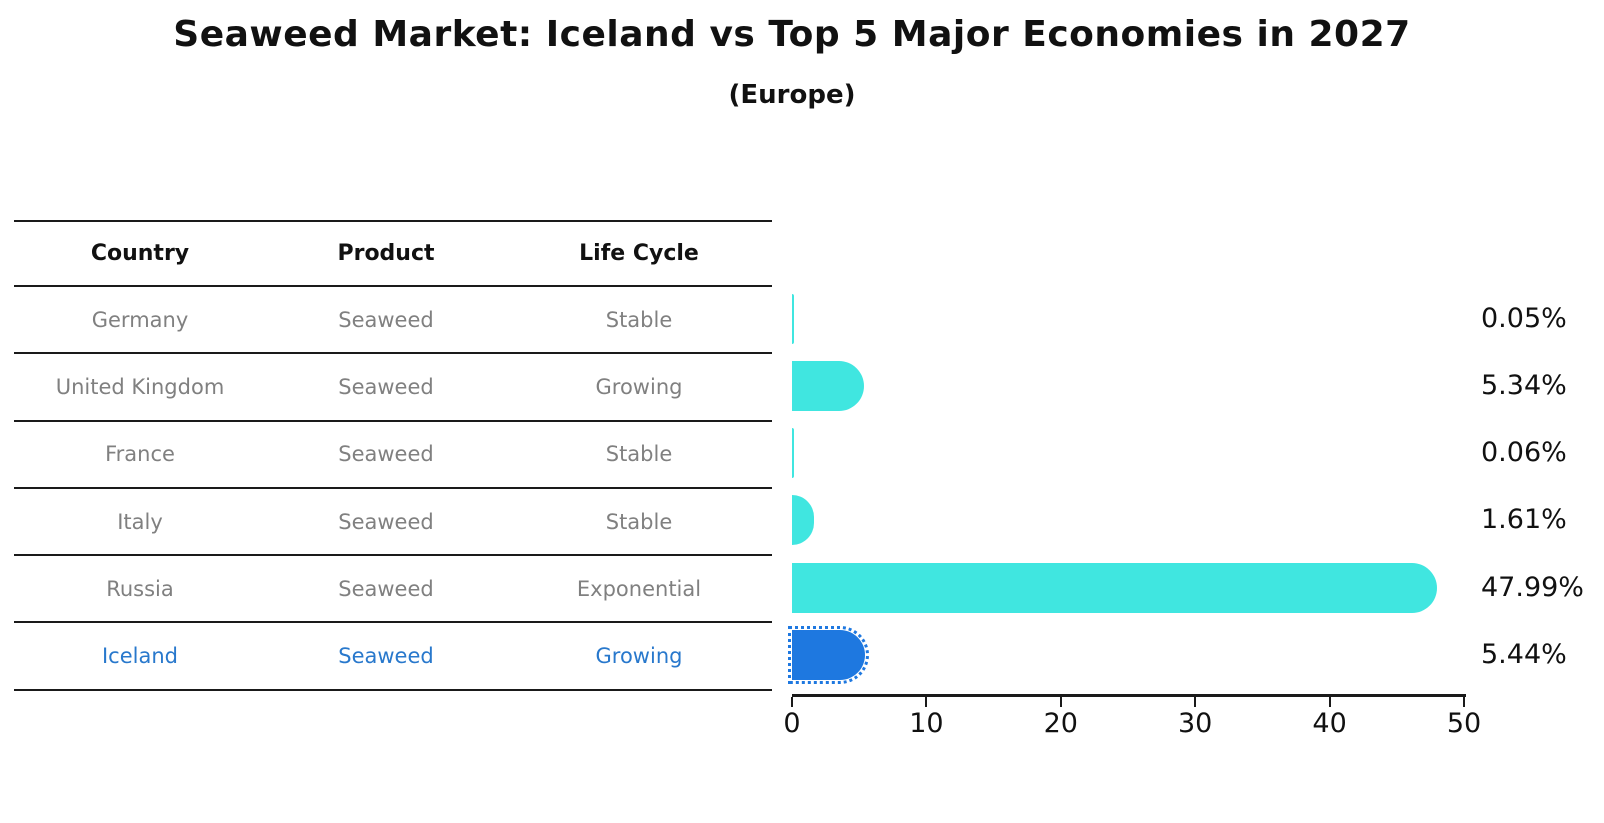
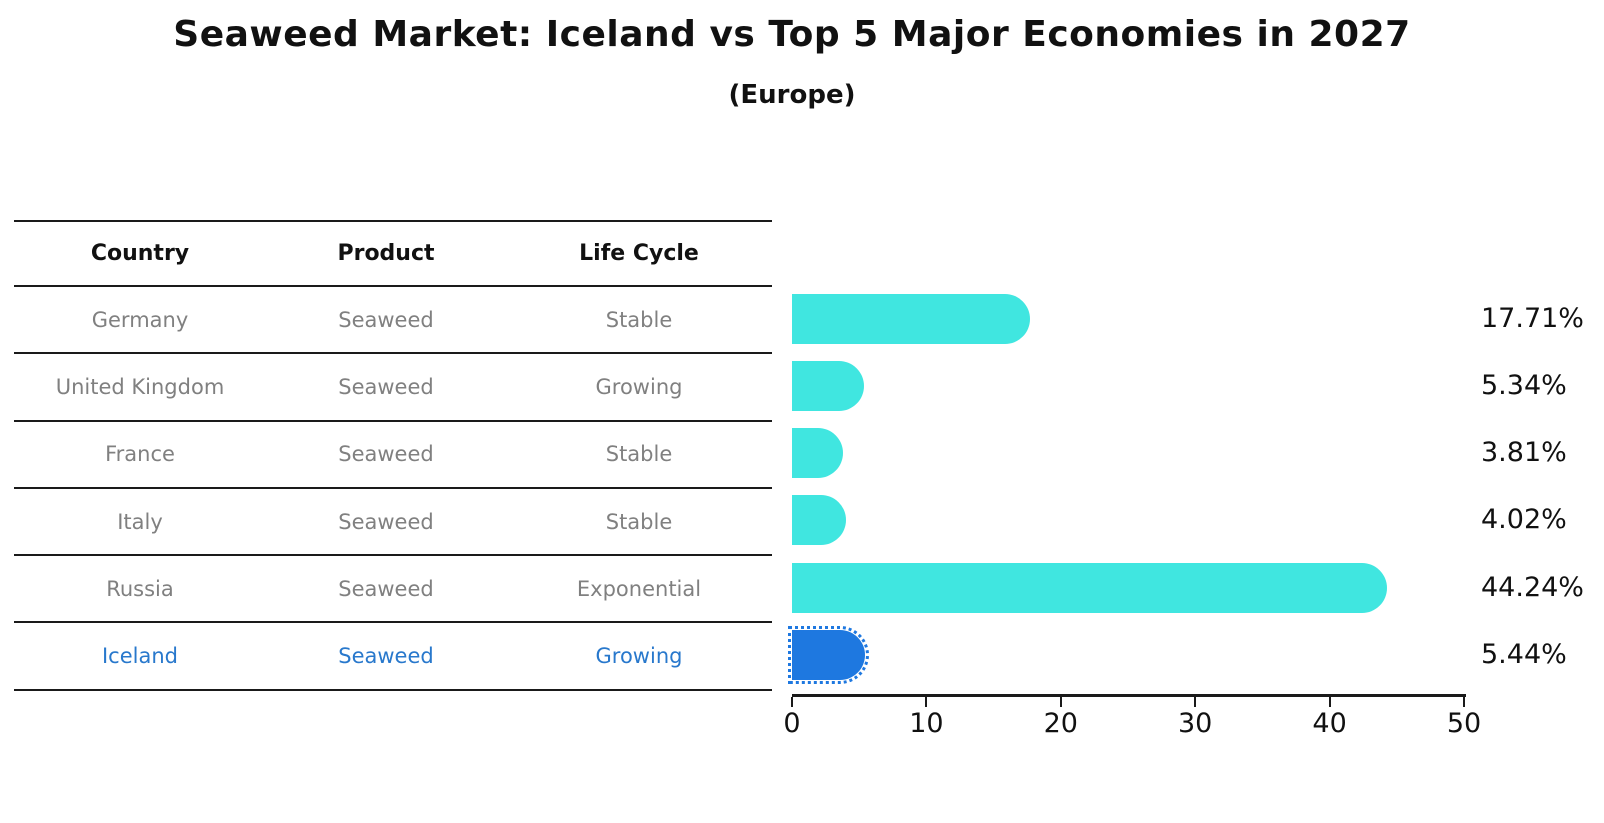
Germany: 0.05% -> 17.71%
France: 0.06% -> 3.81%
Italy: 1.61% -> 4.02%
Russia: 47.99% -> 44.24%
